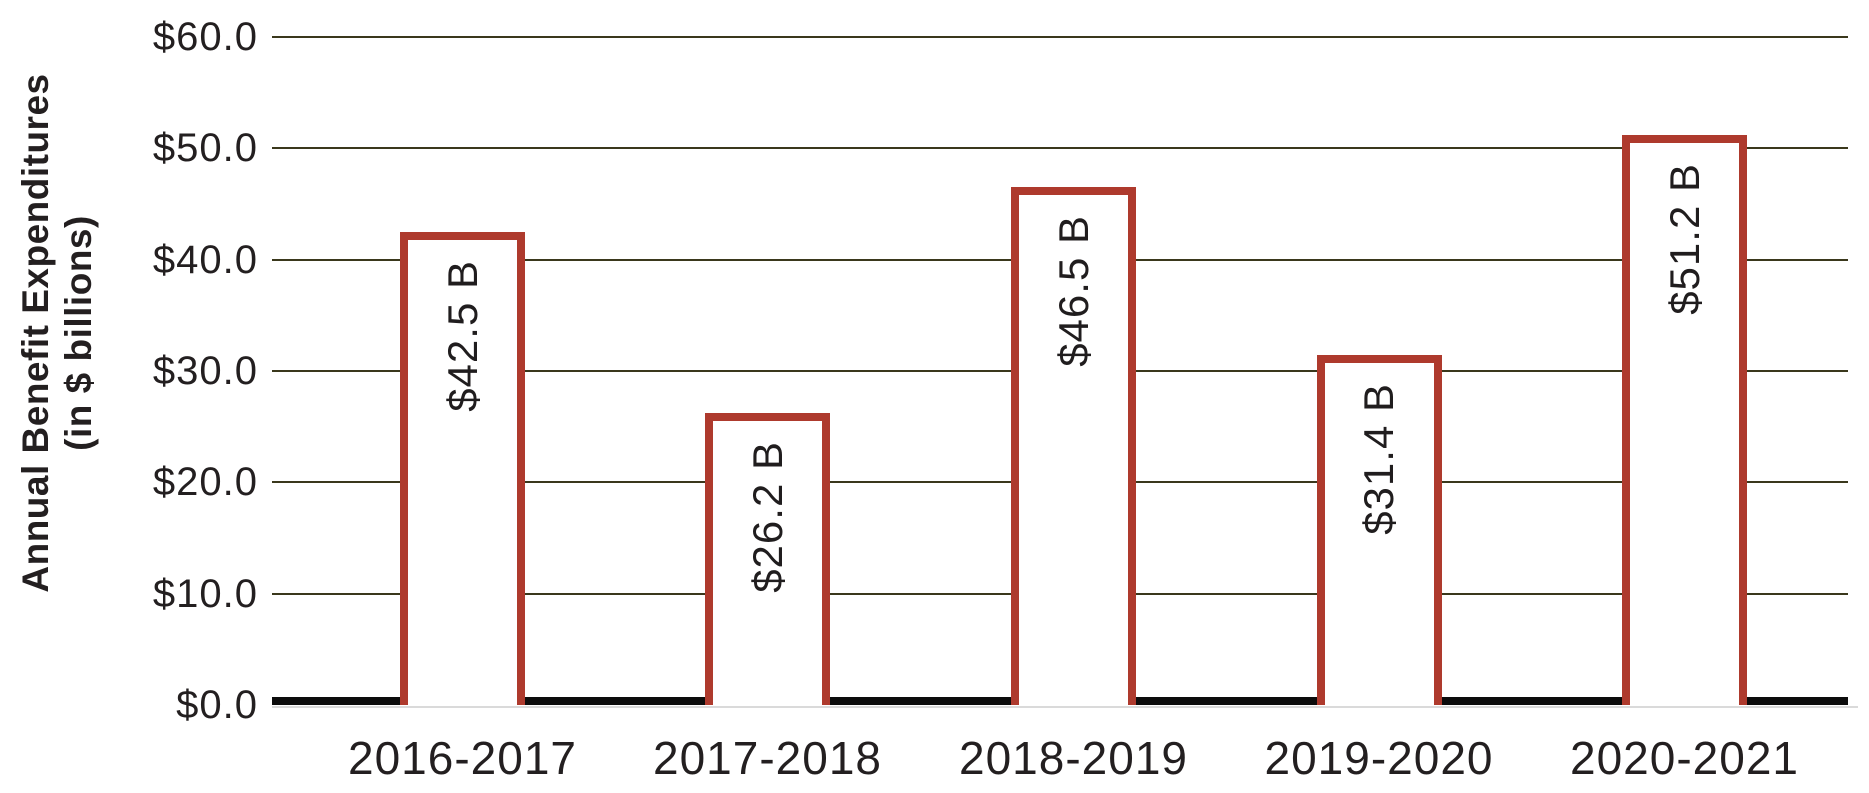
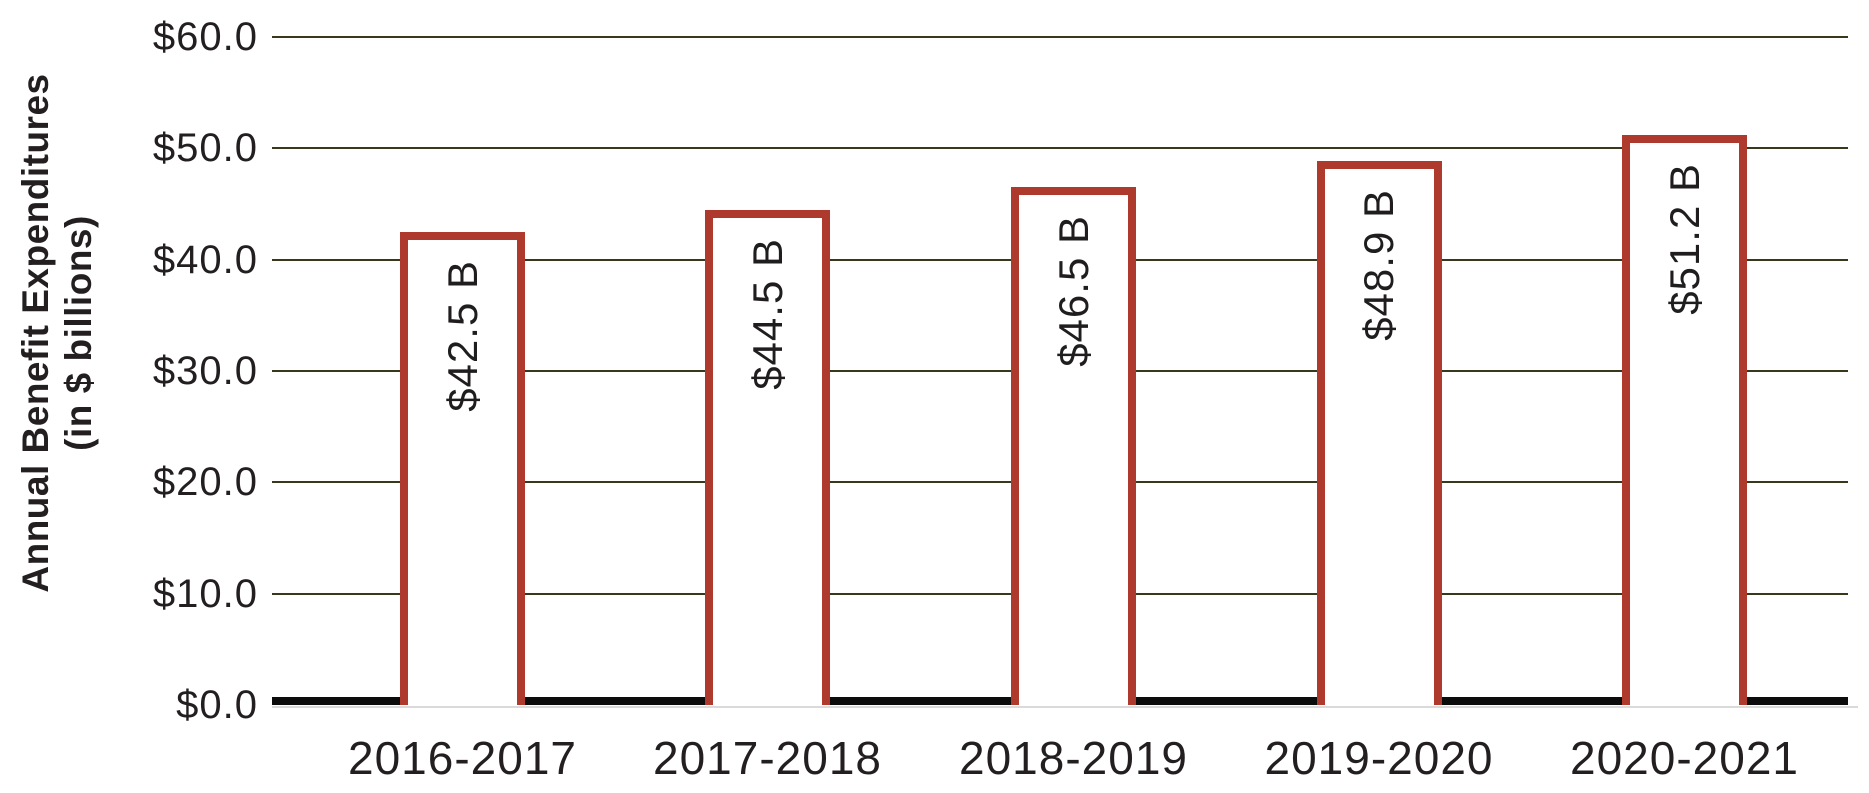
2017-2018: $26.2 -> $44.5
2019-2020: $31.4 -> $48.9
